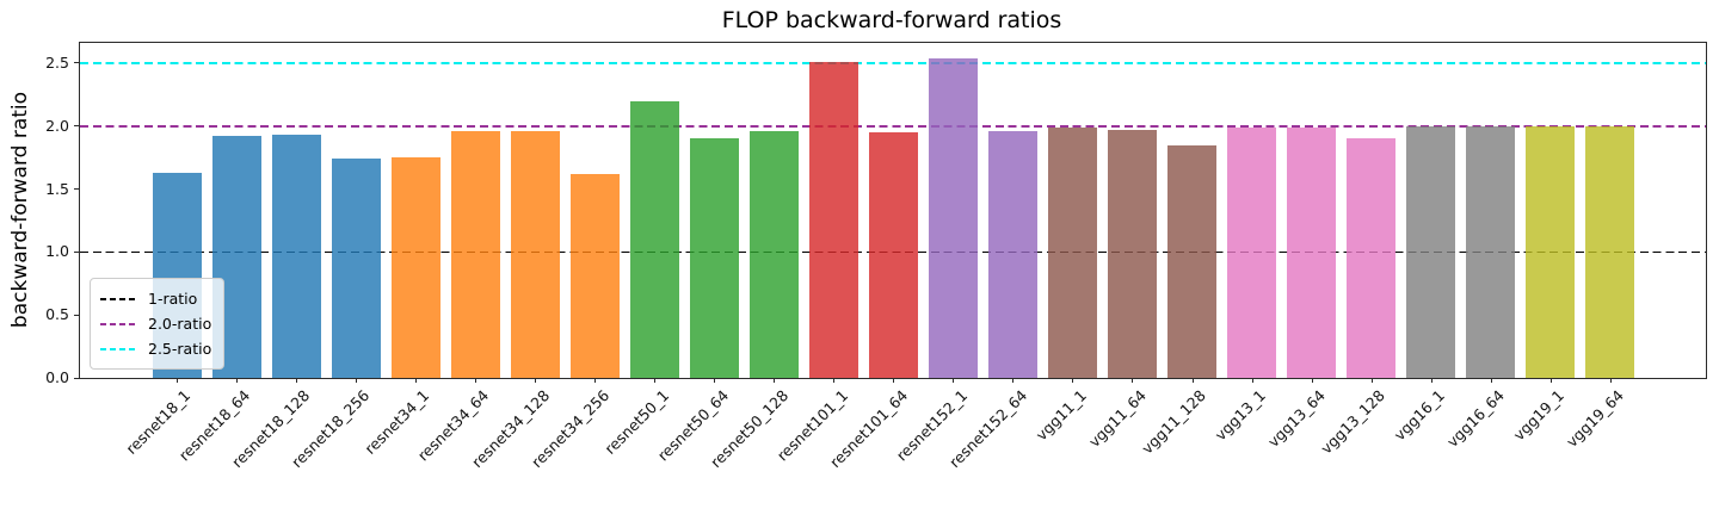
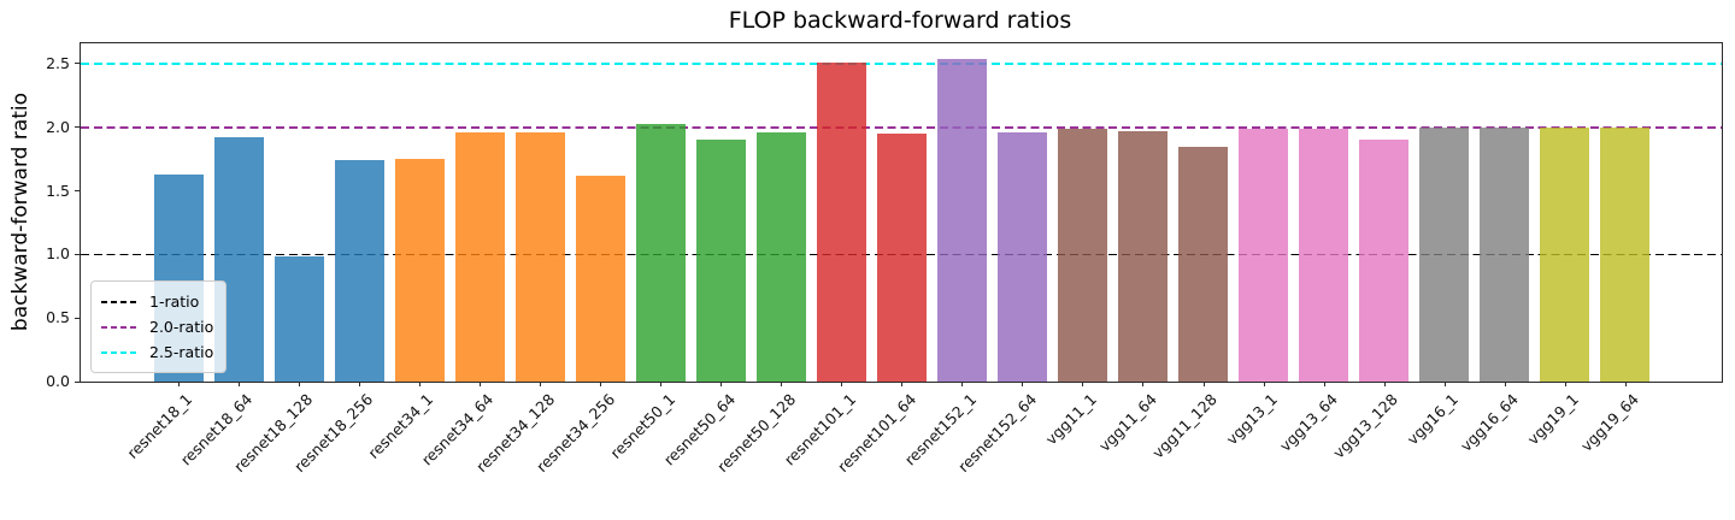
resnet18_128: 1.93 -> 0.98
resnet50_1: 2.20 -> 2.03
